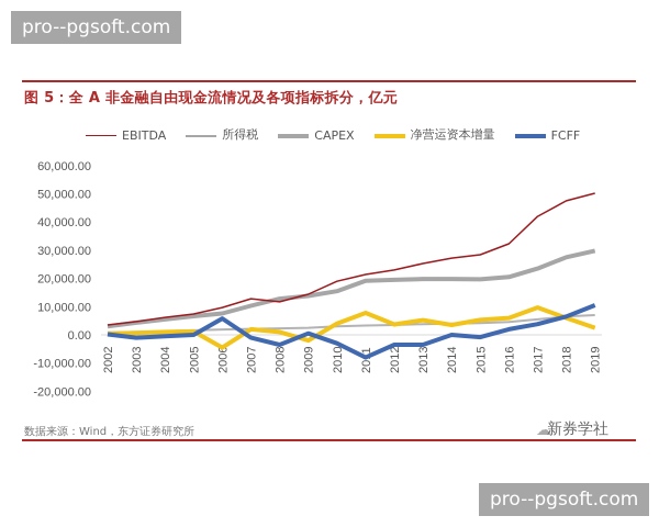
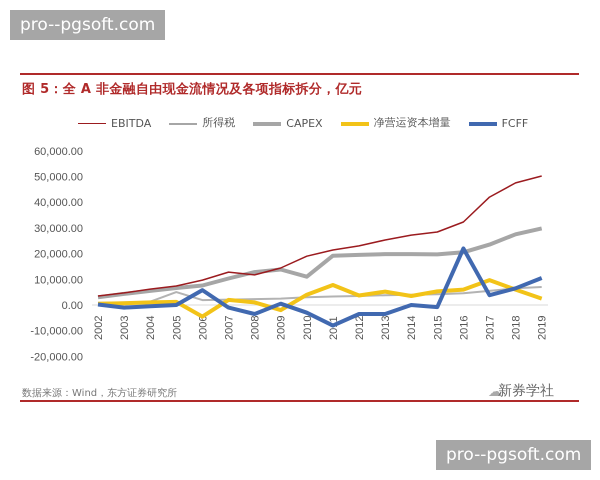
所得税/2005: 2000 -> 5000
CAPEX/2010: 16000 -> 11000
FCFF/2016: 2000 -> 22000
